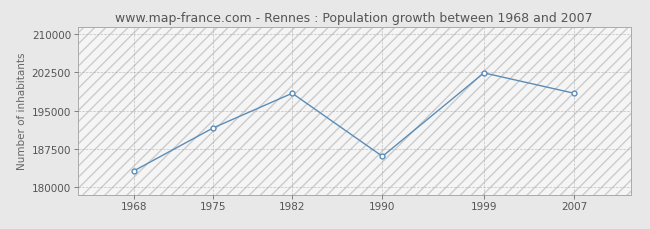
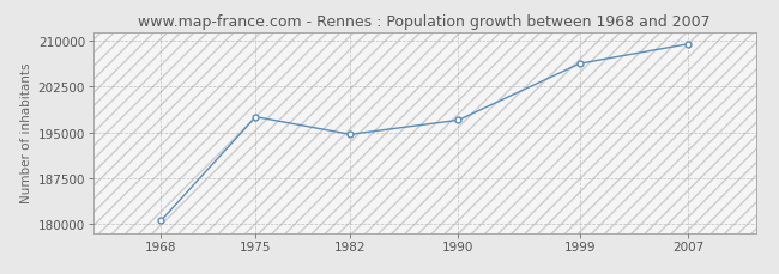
1968: 183200 -> 180500
1975: 191600 -> 197500
1982: 198400 -> 194700
1990: 186000 -> 197000
1999: 202400 -> 206300
2007: 198400 -> 209500
